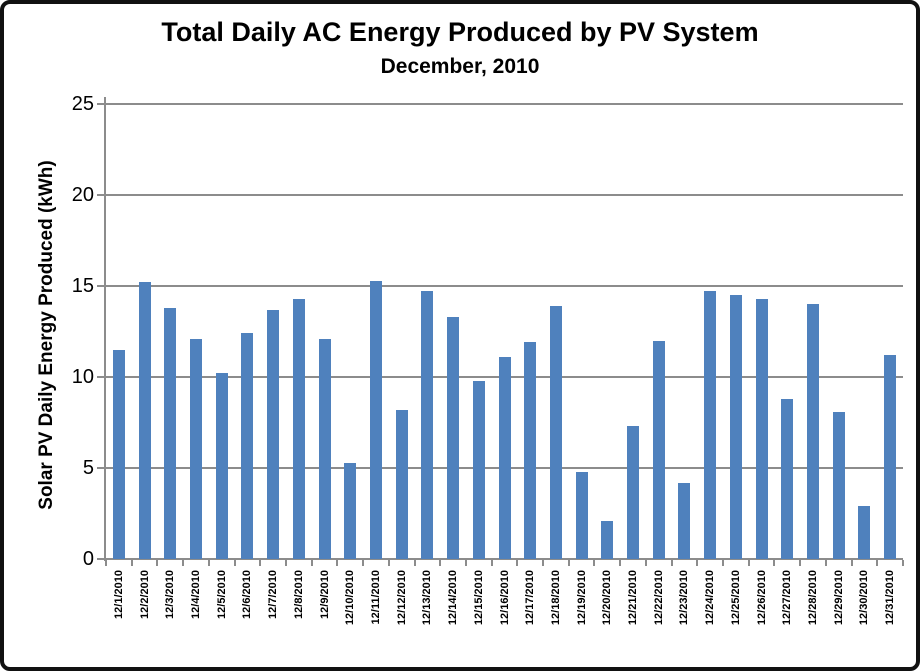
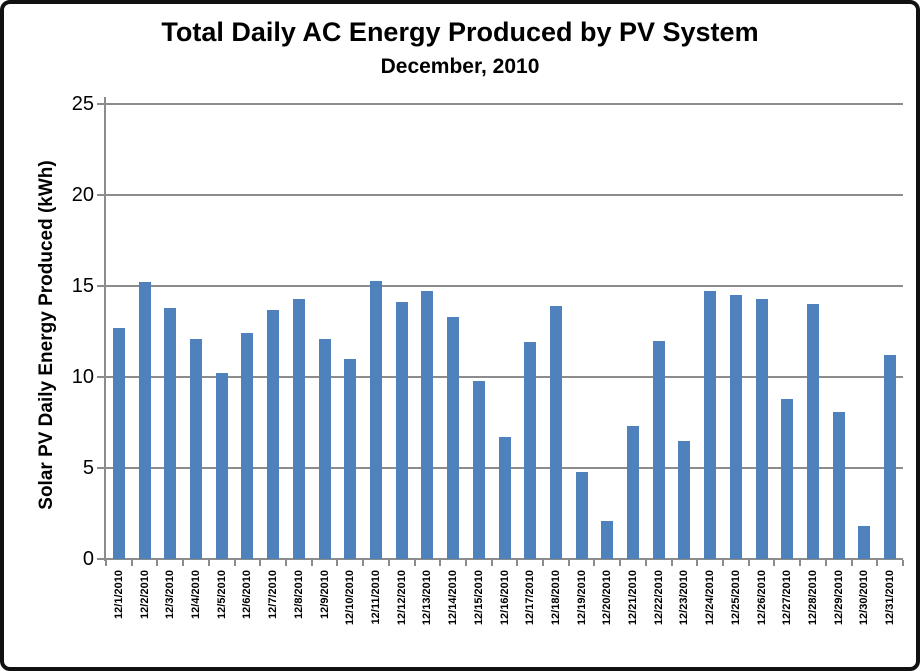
12/1/2010: 11.5 -> 12.7
12/10/2010: 5.3 -> 11.0
12/12/2010: 8.2 -> 14.1
12/16/2010: 11.1 -> 6.7
12/23/2010: 4.2 -> 6.5
12/30/2010: 2.9 -> 1.8
